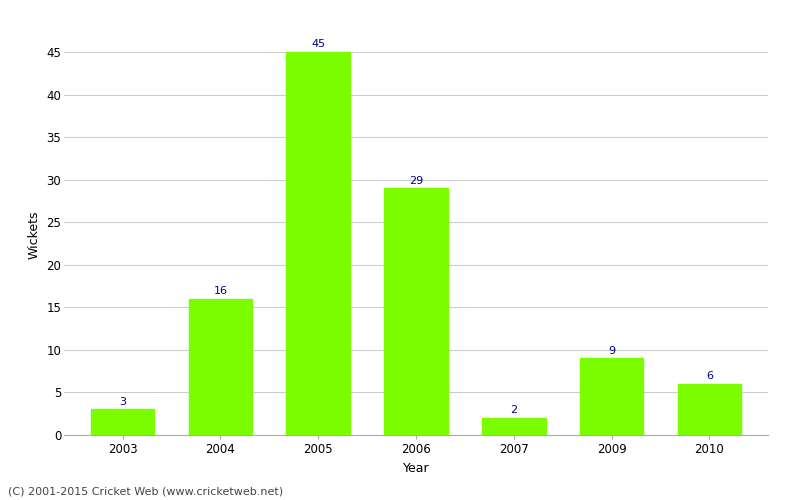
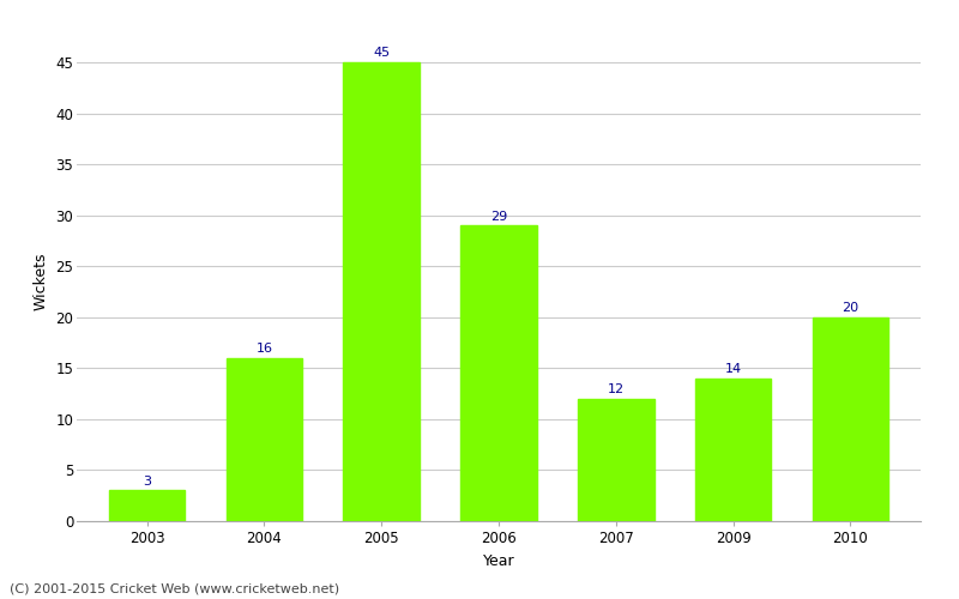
2007: 2 -> 12
2009: 9 -> 14
2010: 6 -> 20
